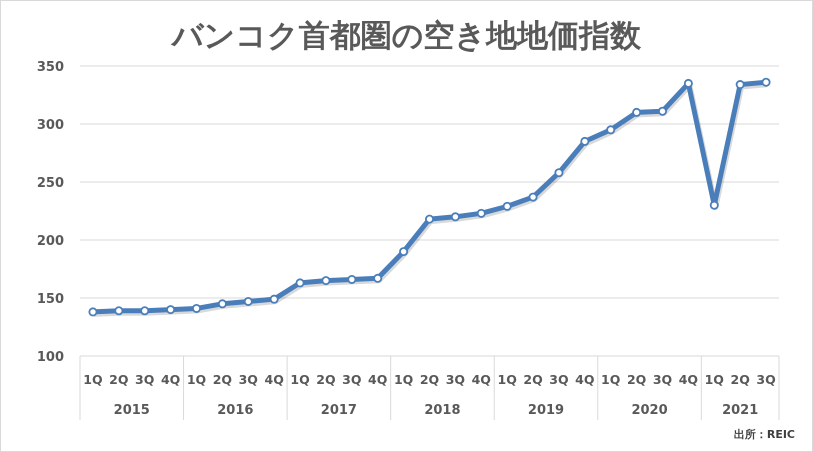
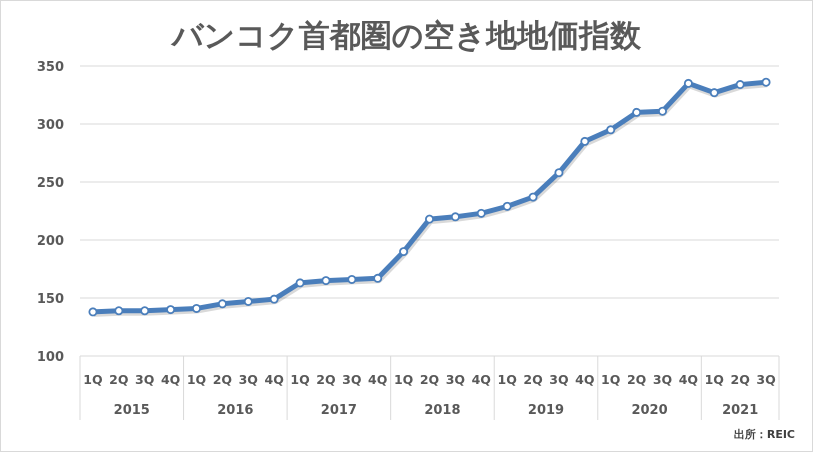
2021 1Q: 230 -> 327
